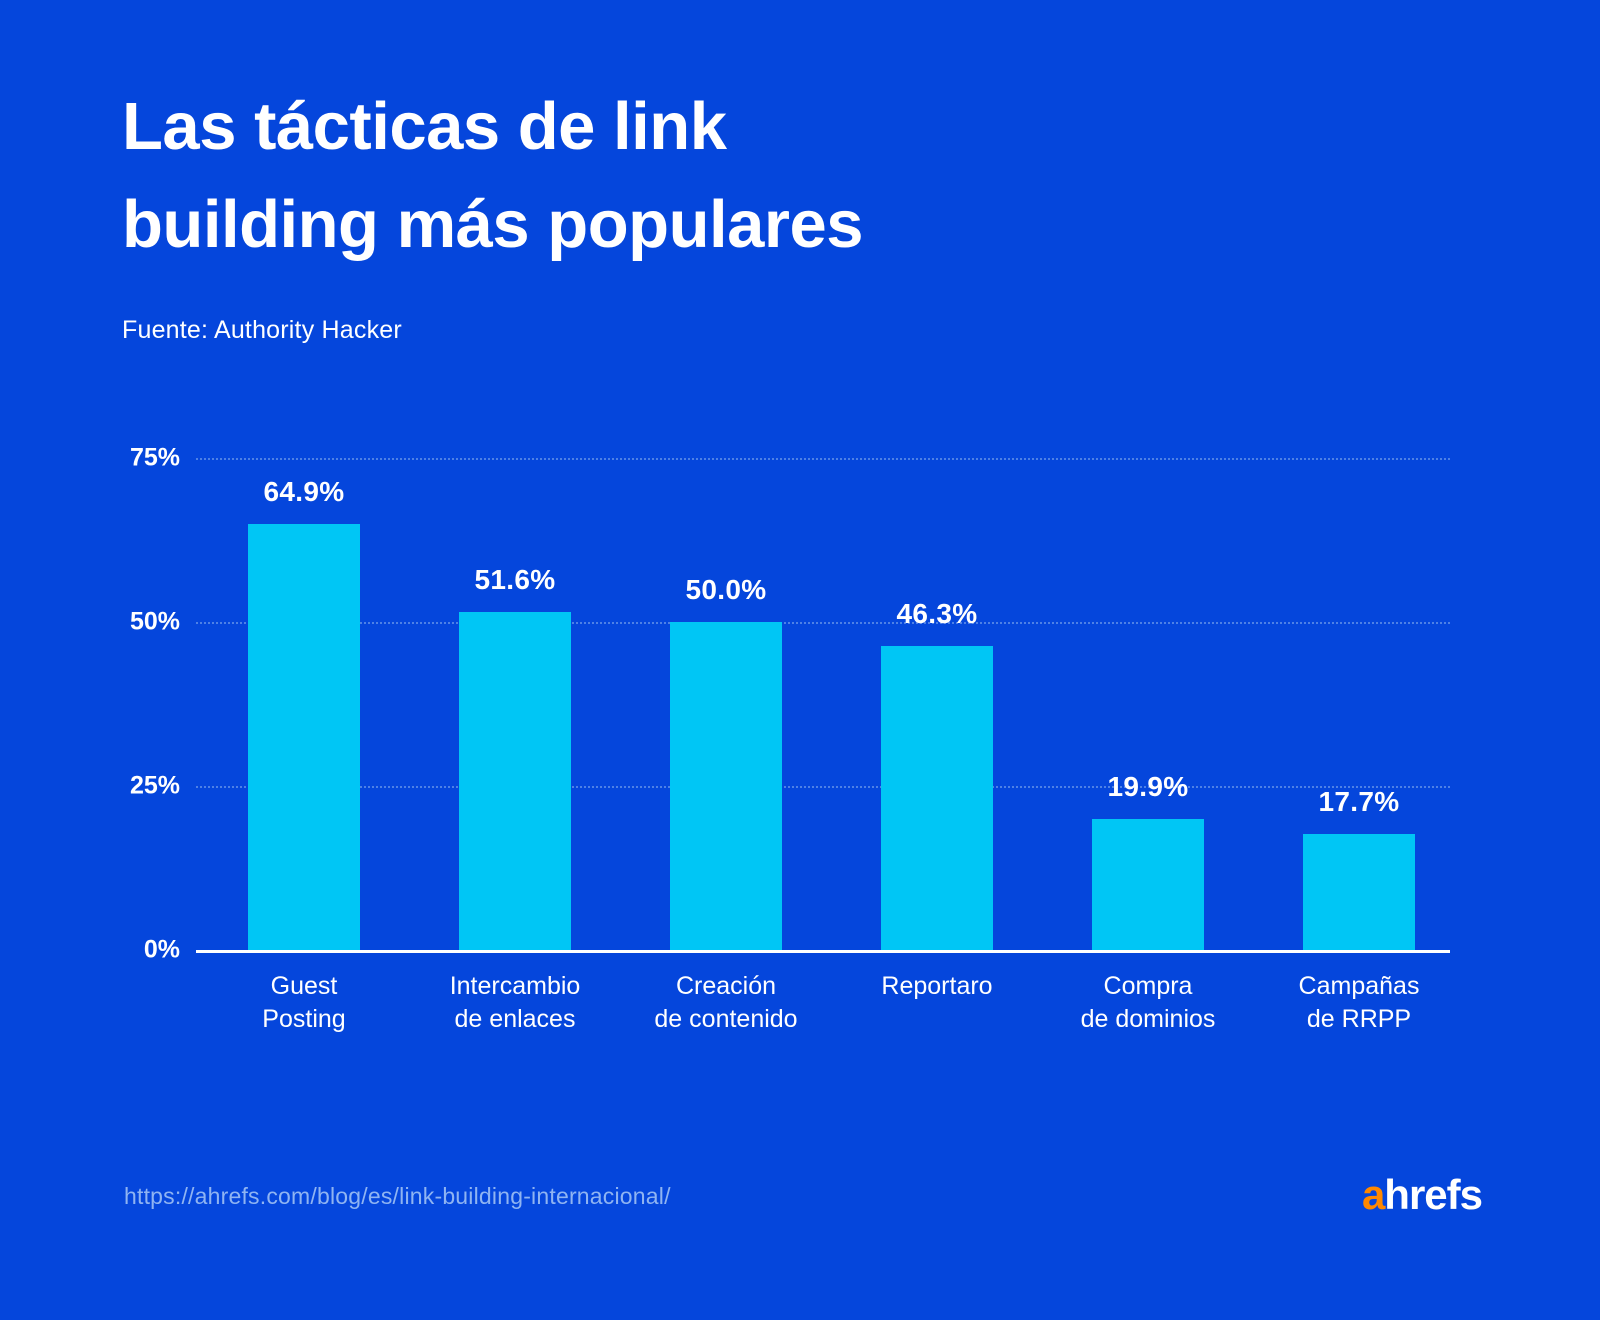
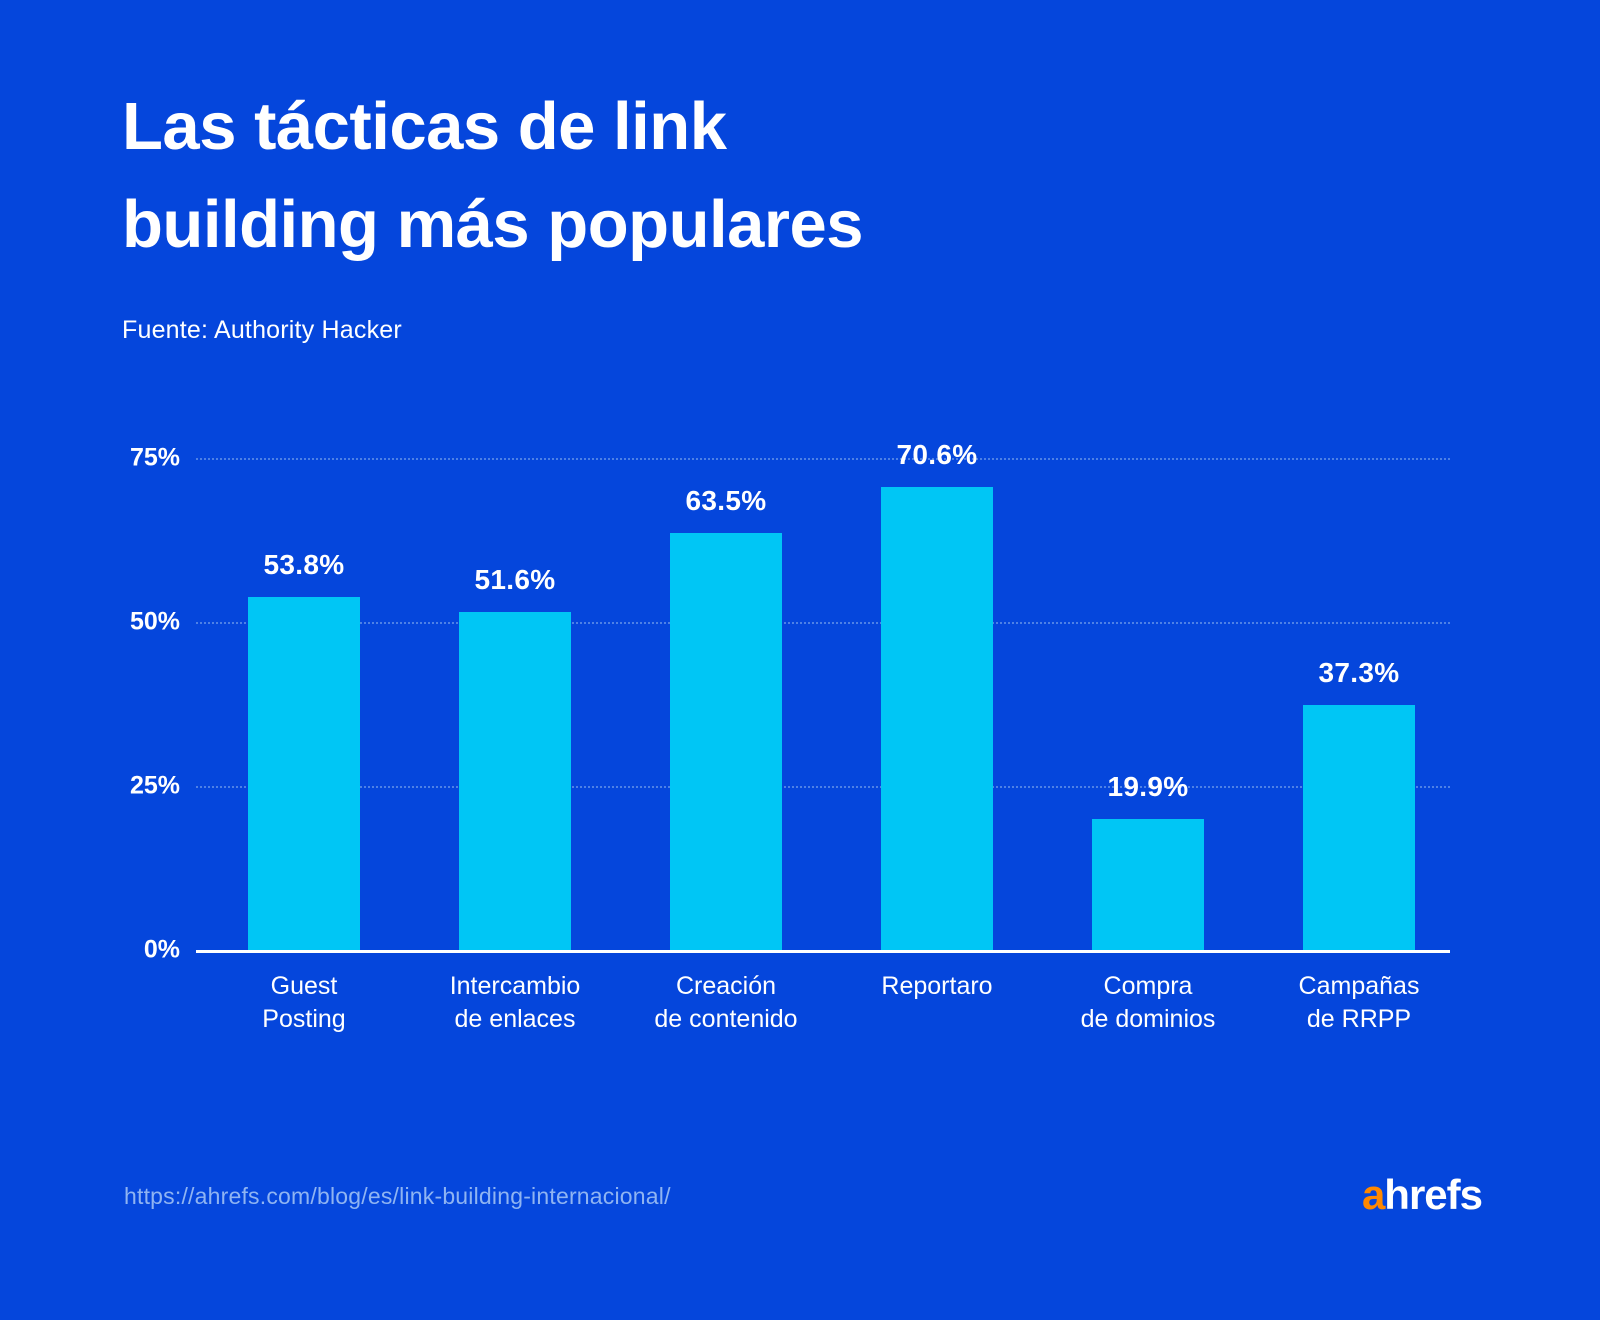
Guest Posting: 64.9% -> 53.8%
Creación de contenido: 50.0% -> 63.5%
Reportaro: 46.3% -> 70.6%
Campañas de RRPP: 17.7% -> 37.3%
